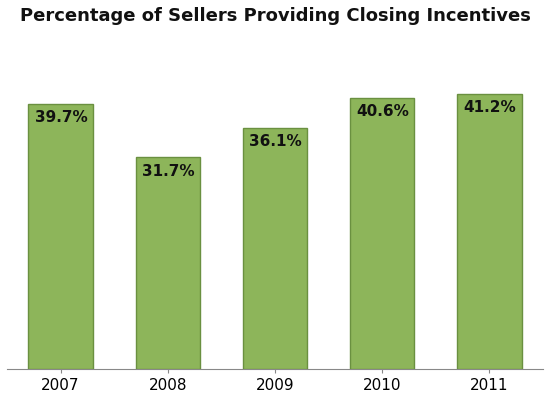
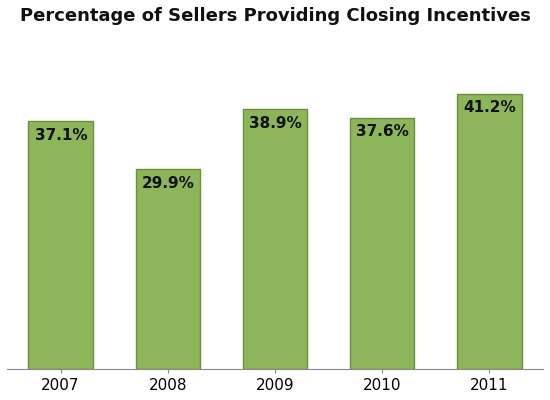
2007: 39.7% -> 37.1%
2008: 31.7% -> 29.9%
2009: 36.1% -> 38.9%
2010: 40.6% -> 37.6%
